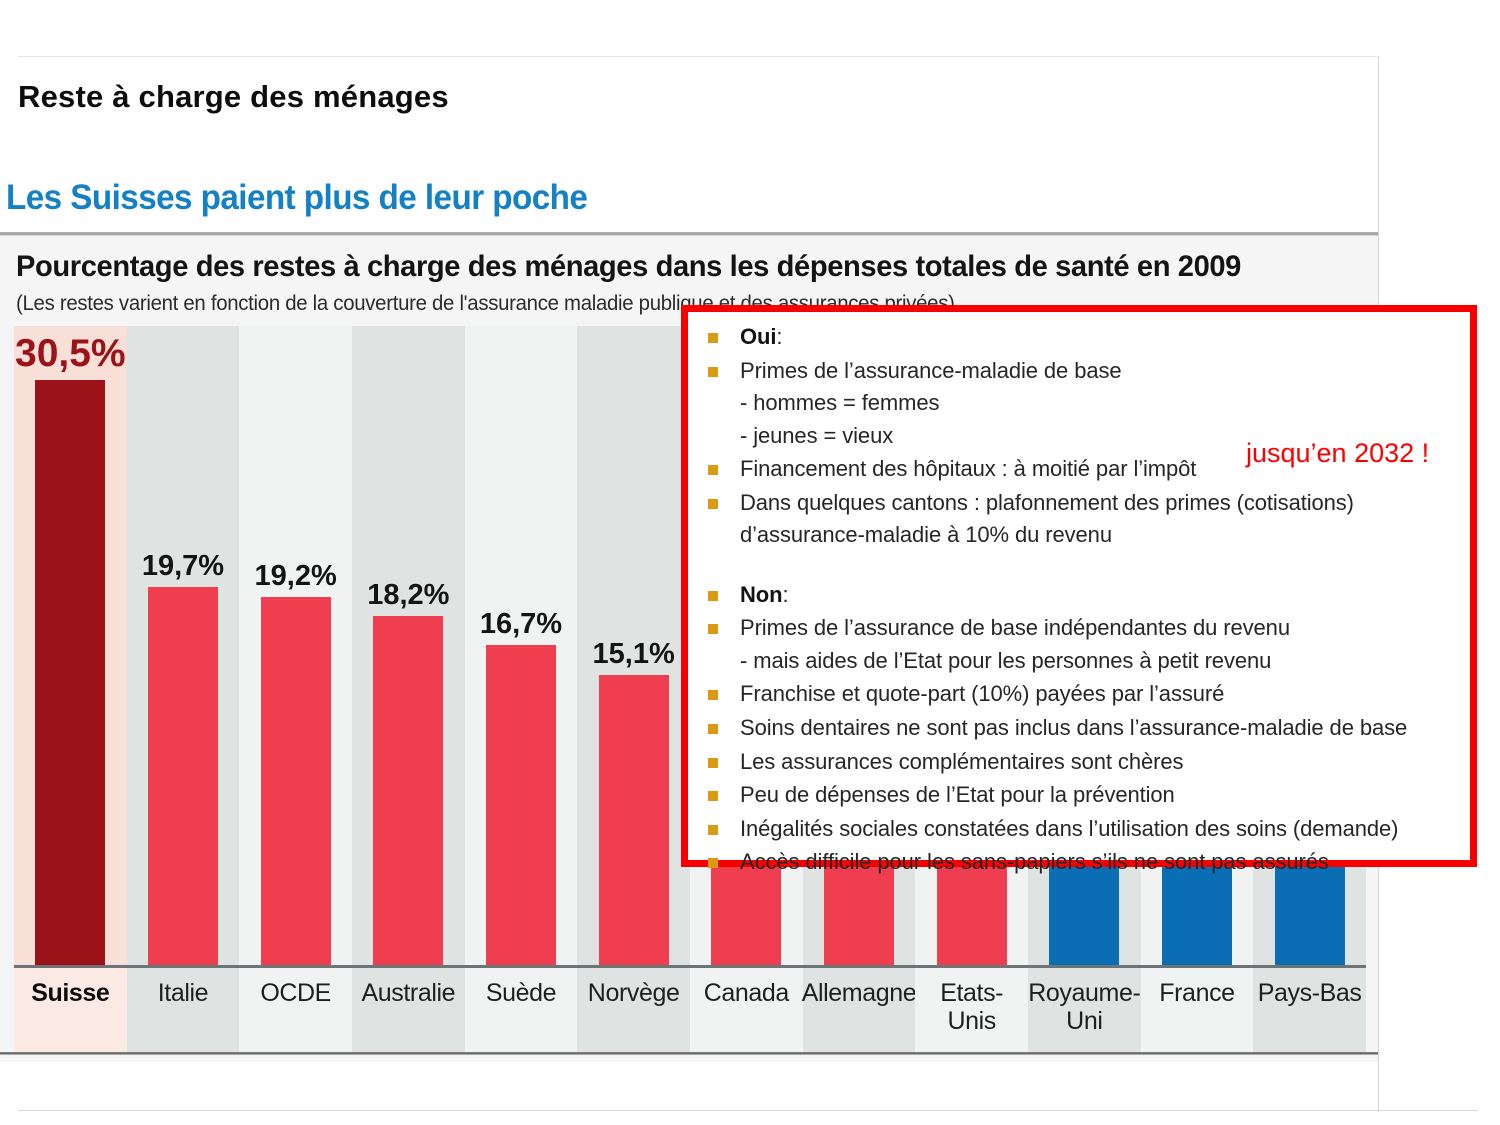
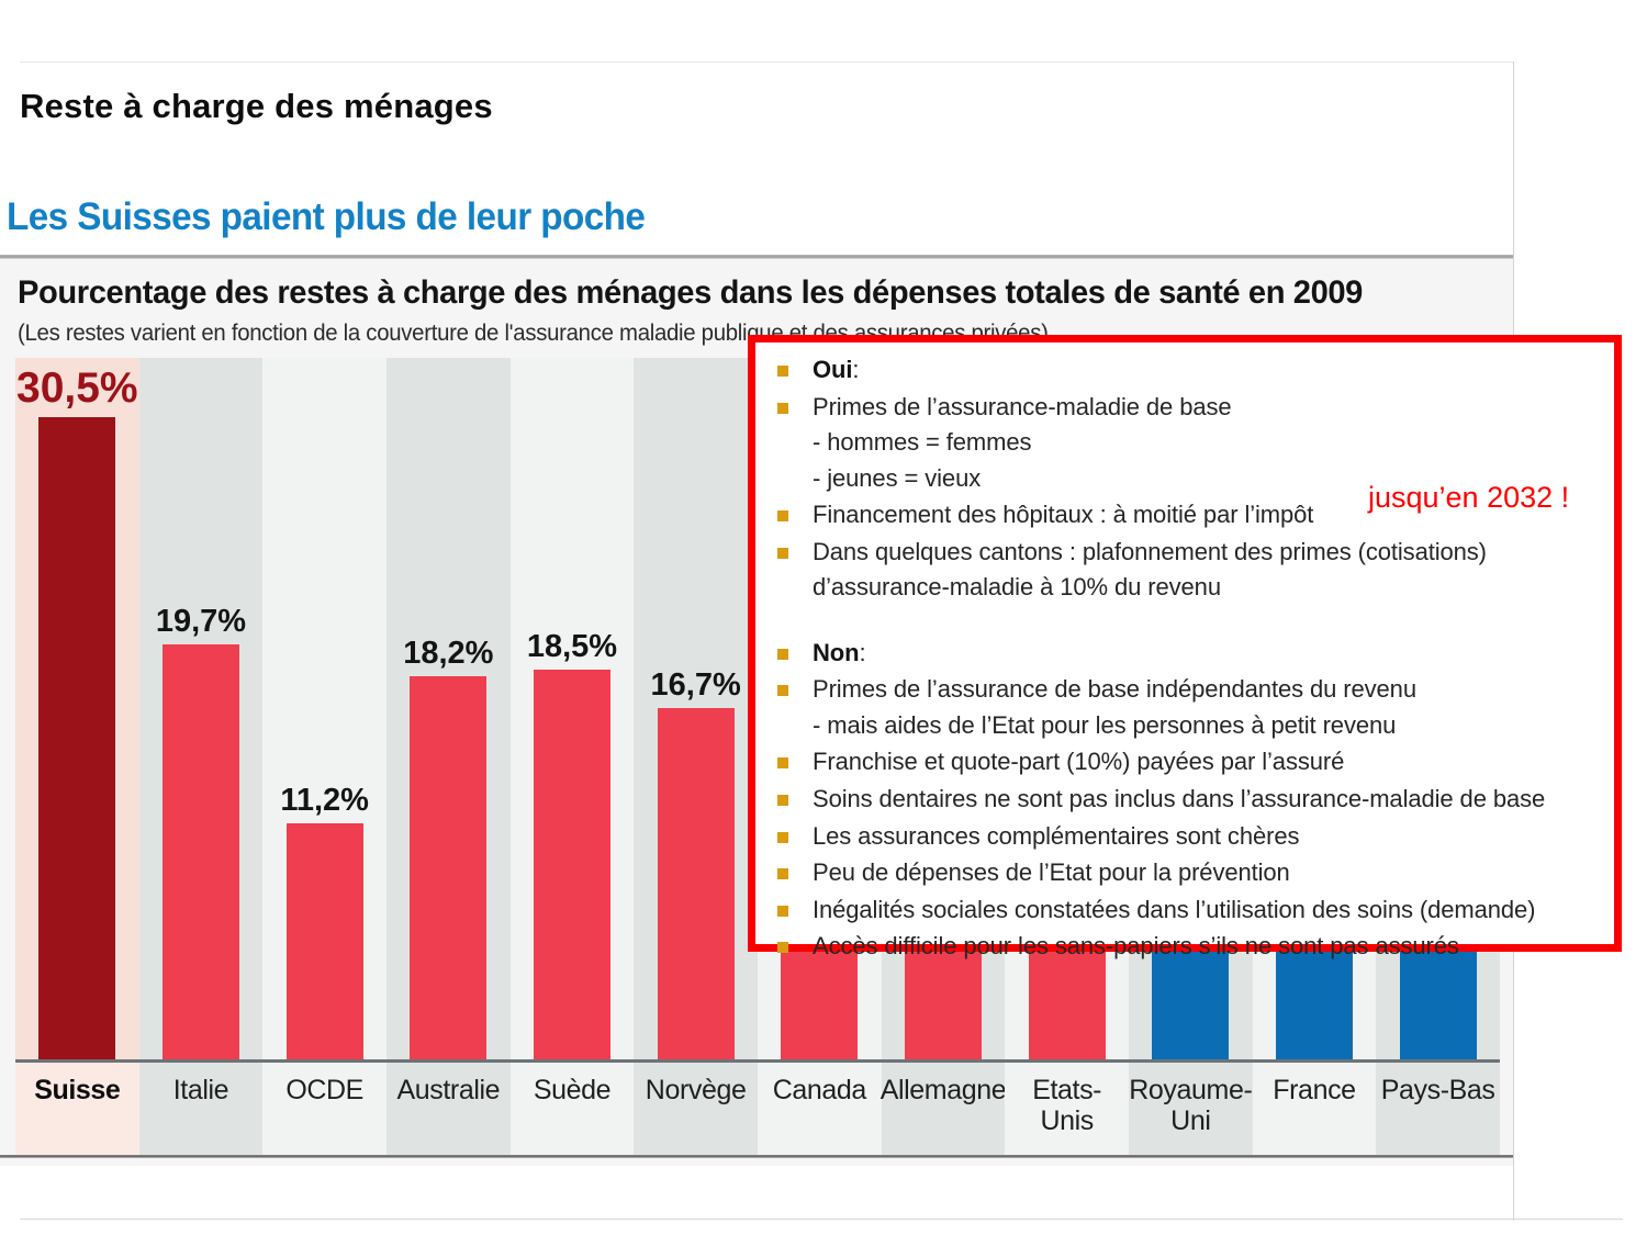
OCDE: 19,2% -> 11,2%
Suède: 16,7% -> 18,5%
Norvège: 15,1% -> 16,7%
